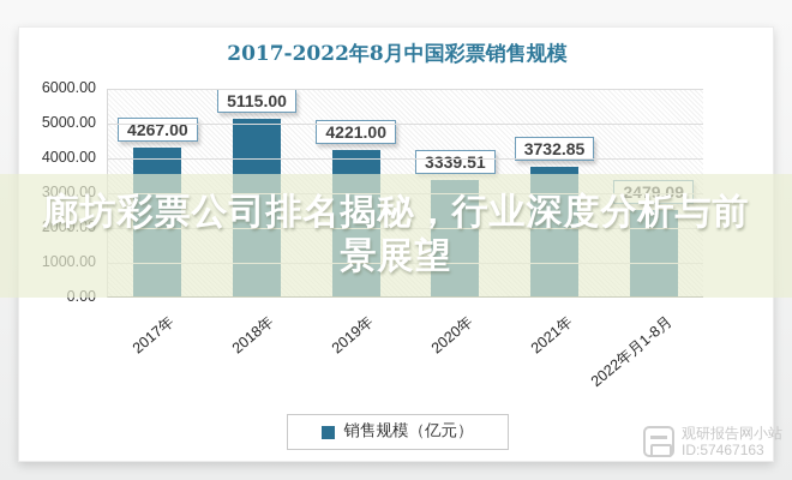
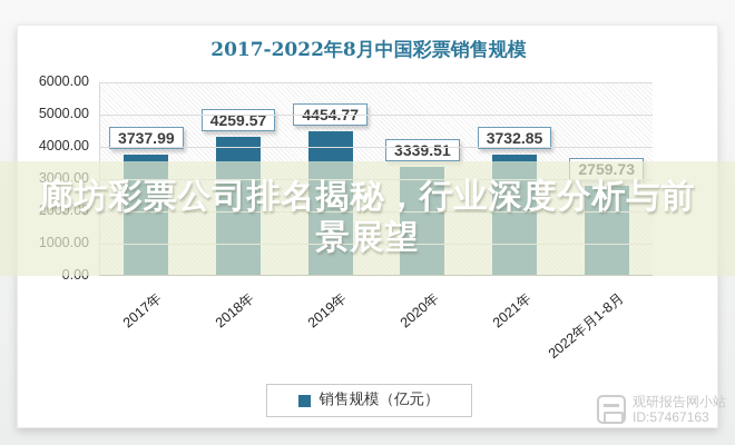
2017年: 4267.00 -> 3737.99
2018年: 5115.00 -> 4259.57
2019年: 4221.00 -> 4454.77
2022年月1-8月: 2479.09 -> 2759.73
